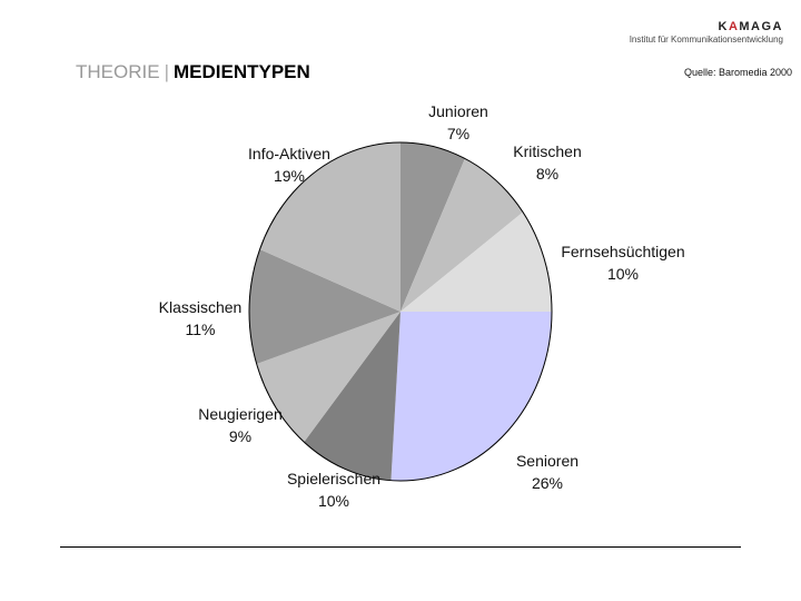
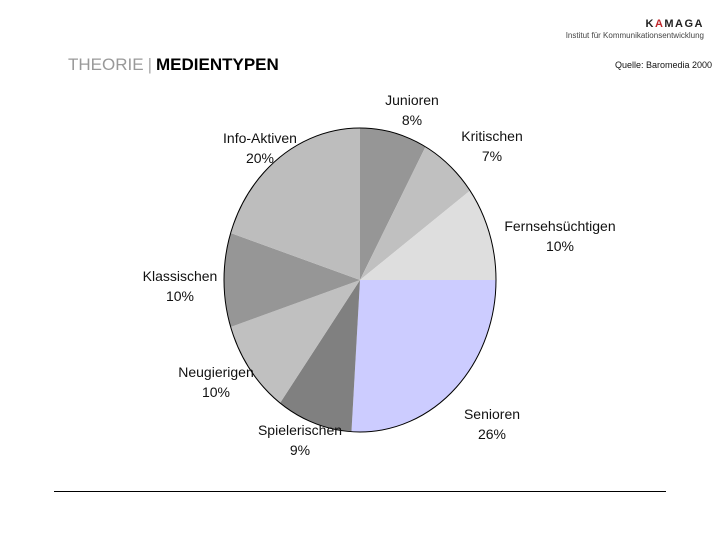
Spielerischen: 10% -> 9%
Neugierigen: 9% -> 10%
Klassischen: 11% -> 10%
Info-Aktiven: 19% -> 20%
Junioren: 7% -> 8%
Kritischen: 8% -> 7%
